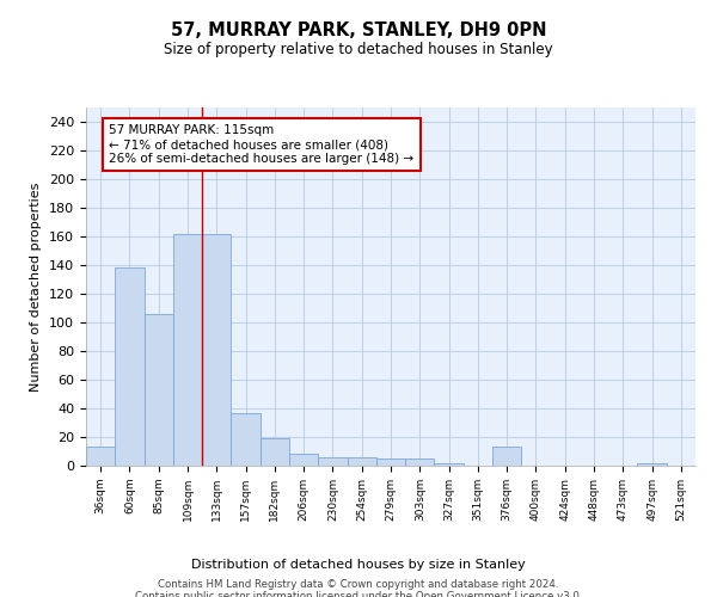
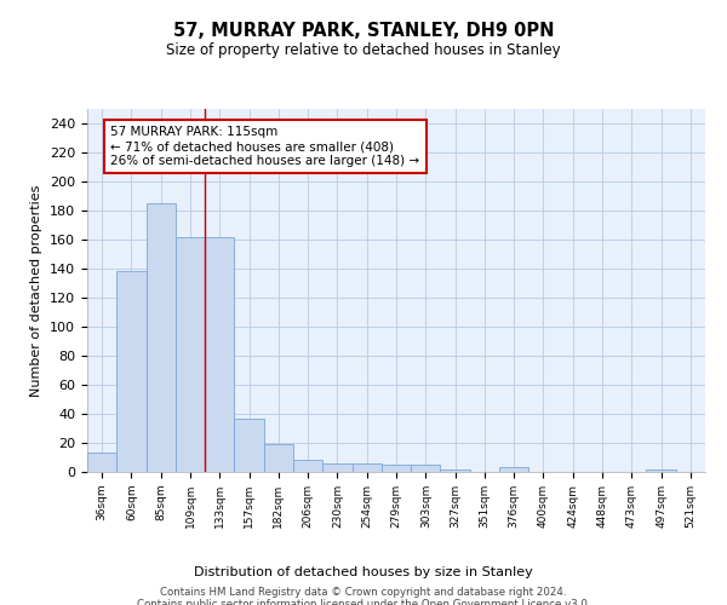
85sqm: 106 -> 185
376sqm: 13 -> 3
